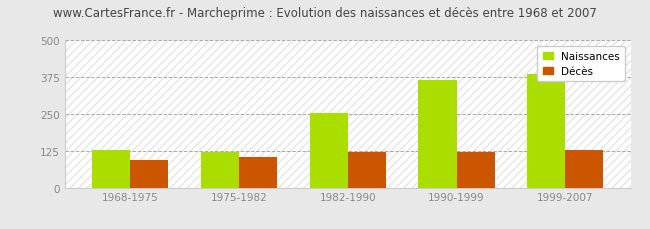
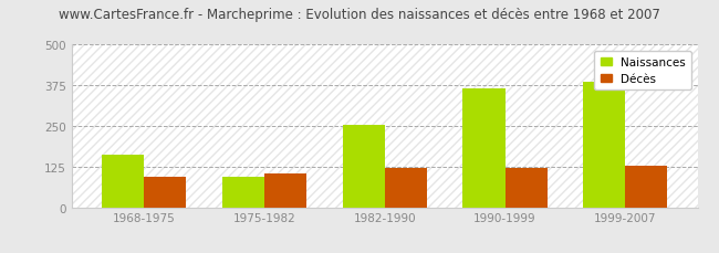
Naissances/1968-1975: 128 -> 160
Naissances/1975-1982: 120 -> 95
